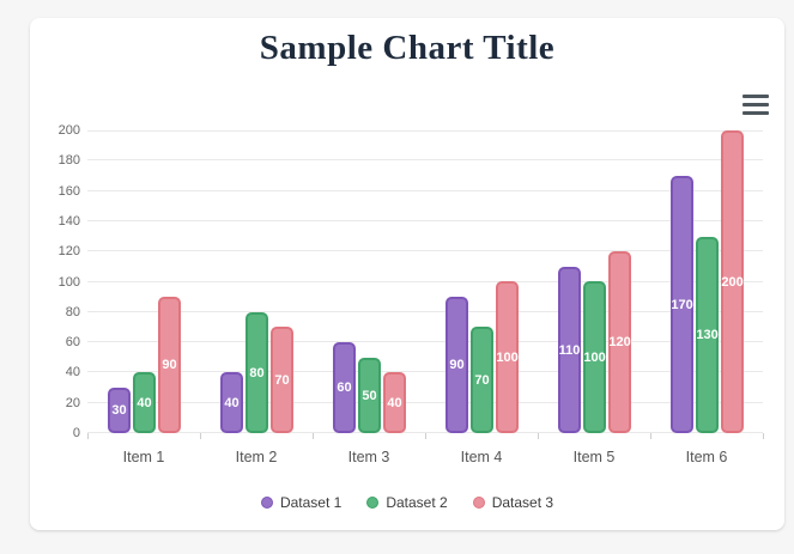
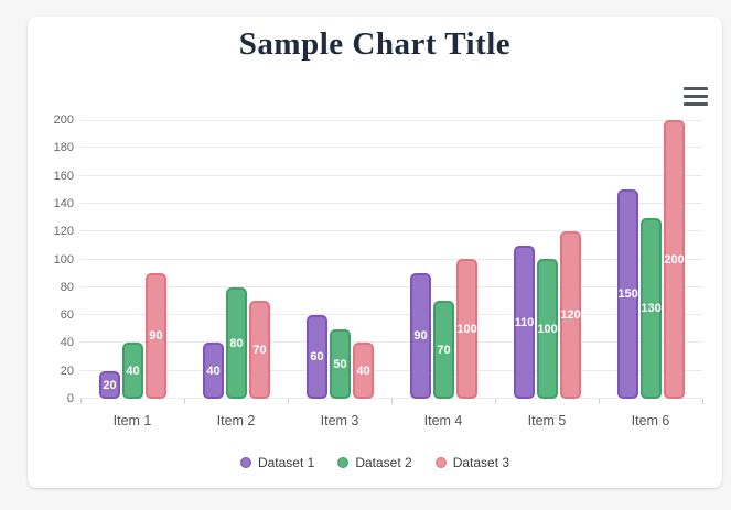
Dataset 1/Item 1: 30 -> 20
Dataset 1/Item 6: 170 -> 150
